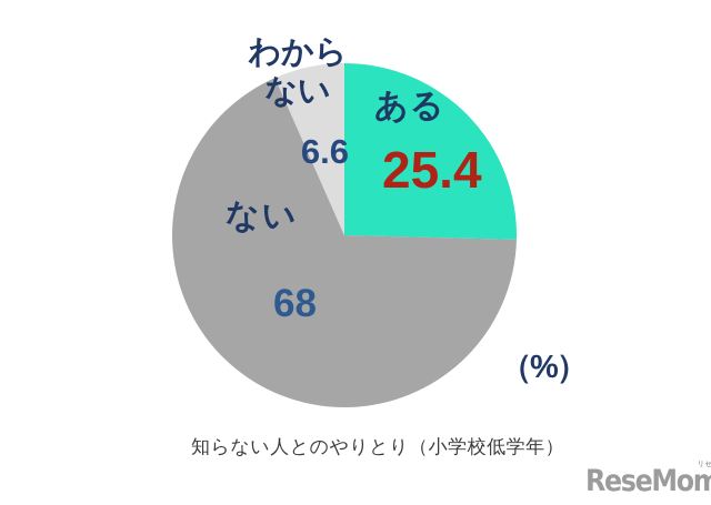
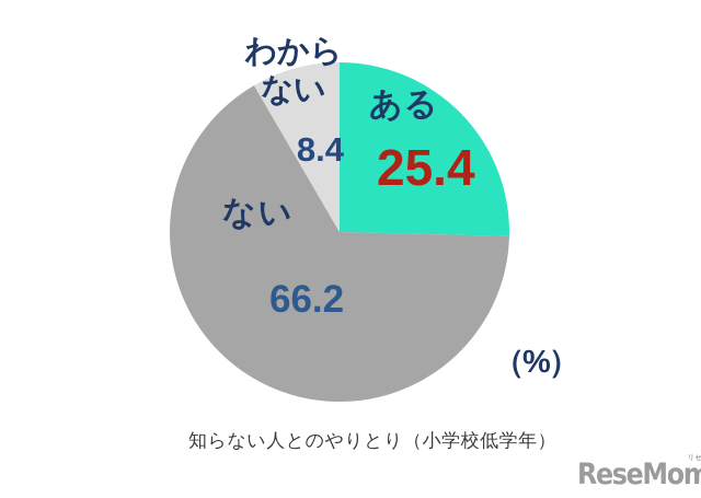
ない: 68 -> 66.2
わからない: 6.6 -> 8.4
